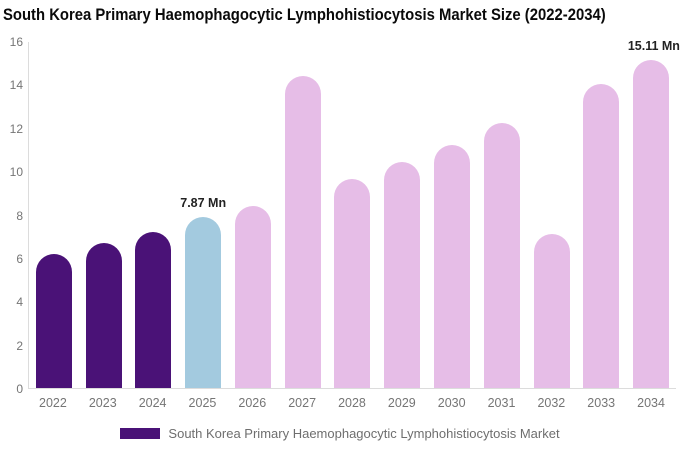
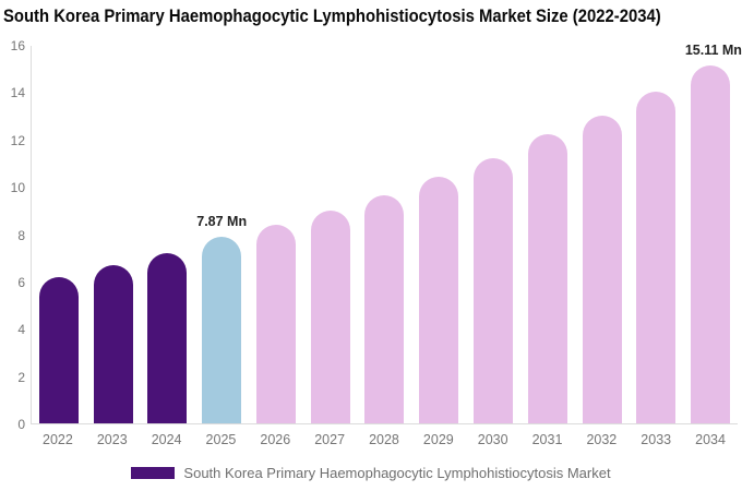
2027: 14.4 -> 9.0
2032: 7.1 -> 13.0
